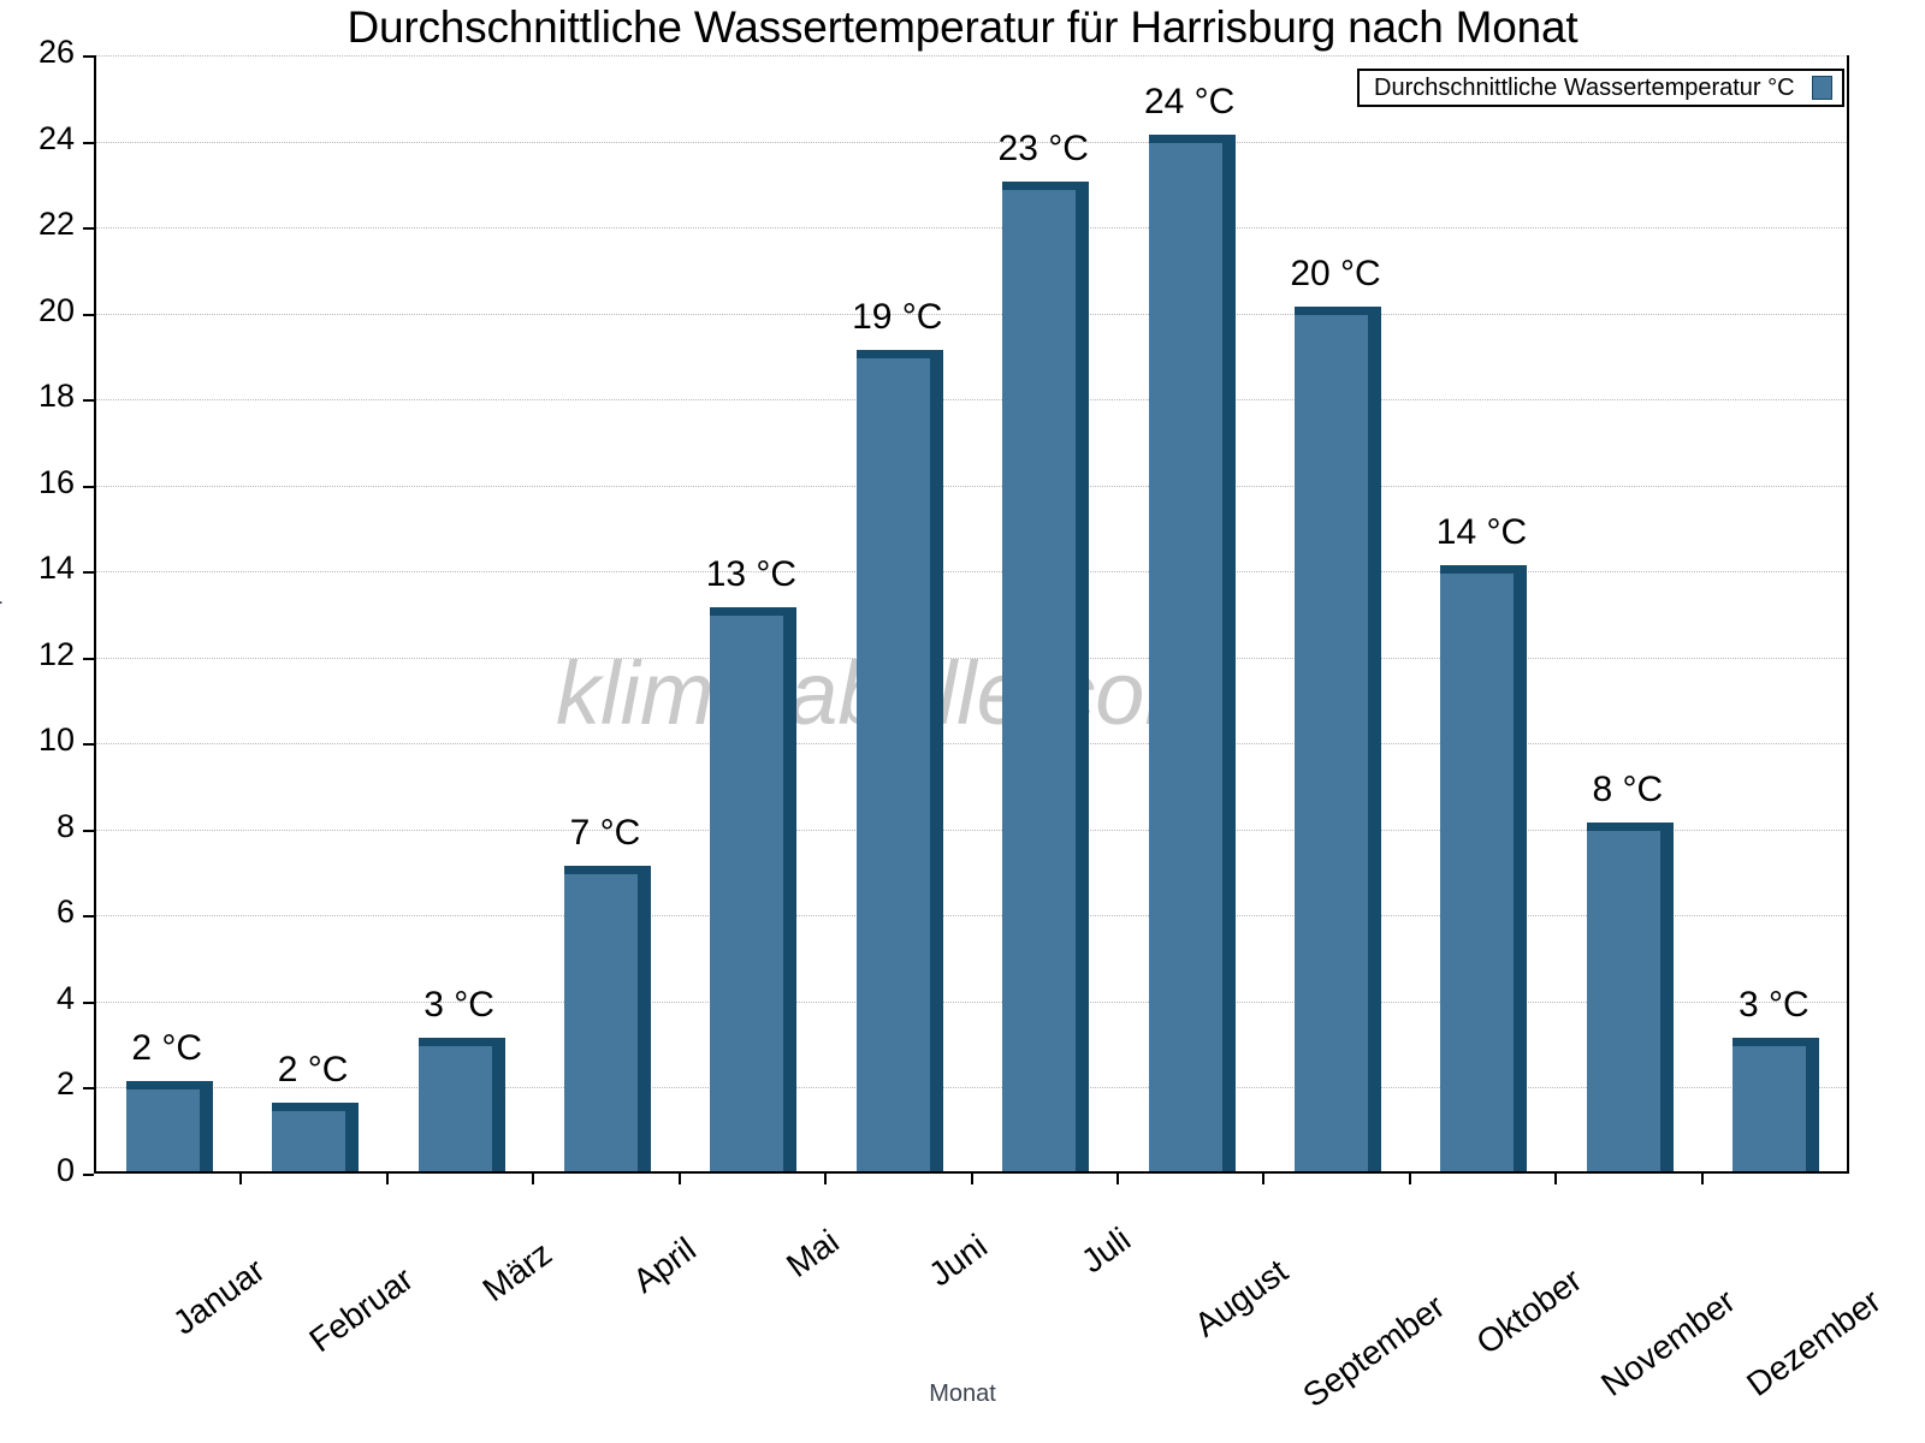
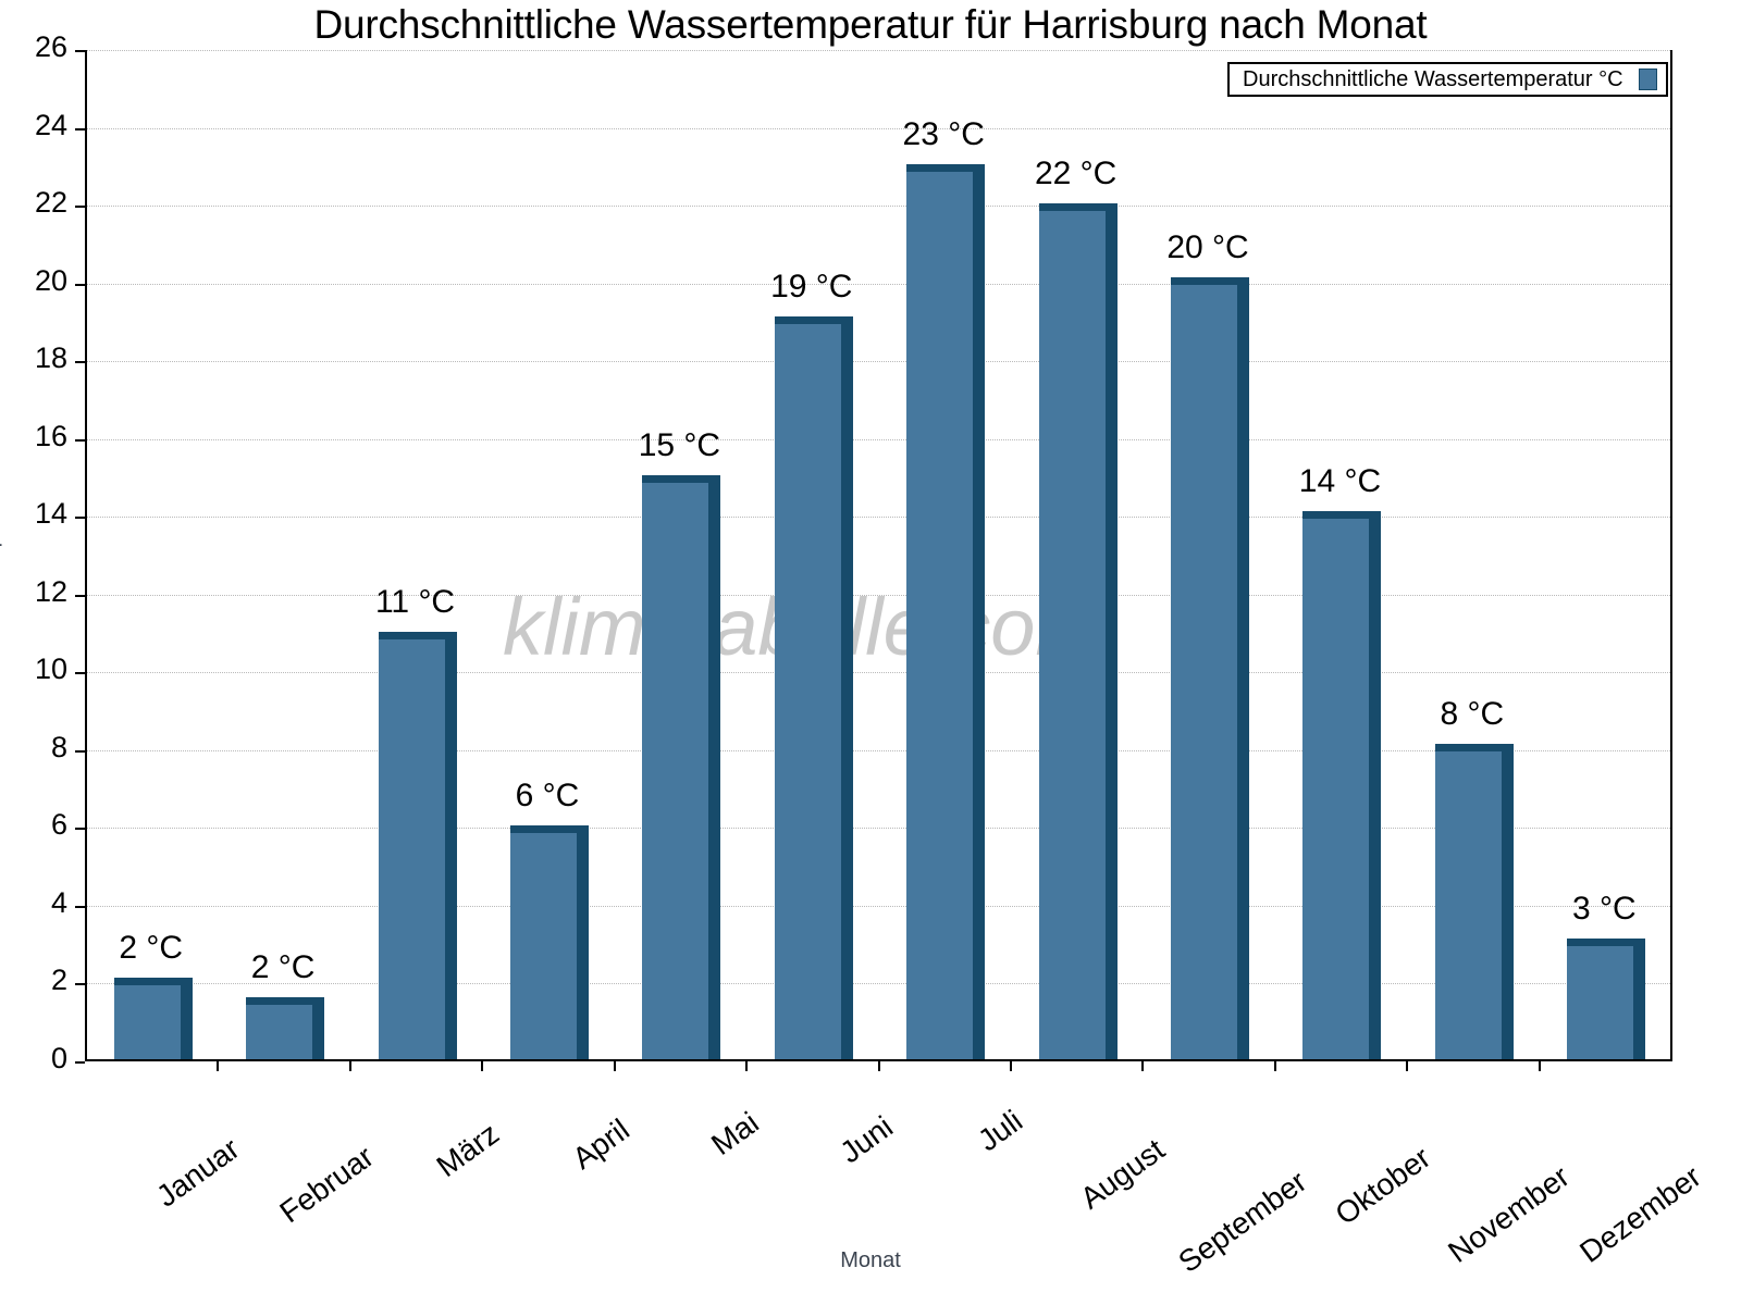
März: 3 -> 11
April: 7 -> 6
Mai: 13 -> 15
August: 24 -> 22
